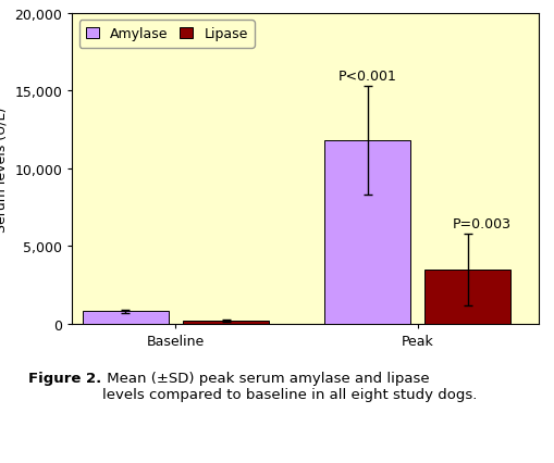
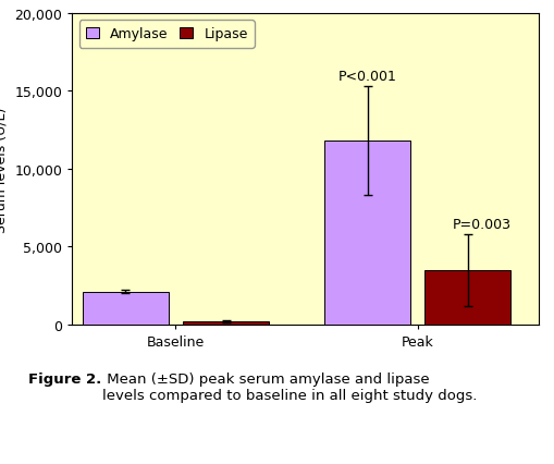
Amylase/Baseline: 800 -> 2,100
